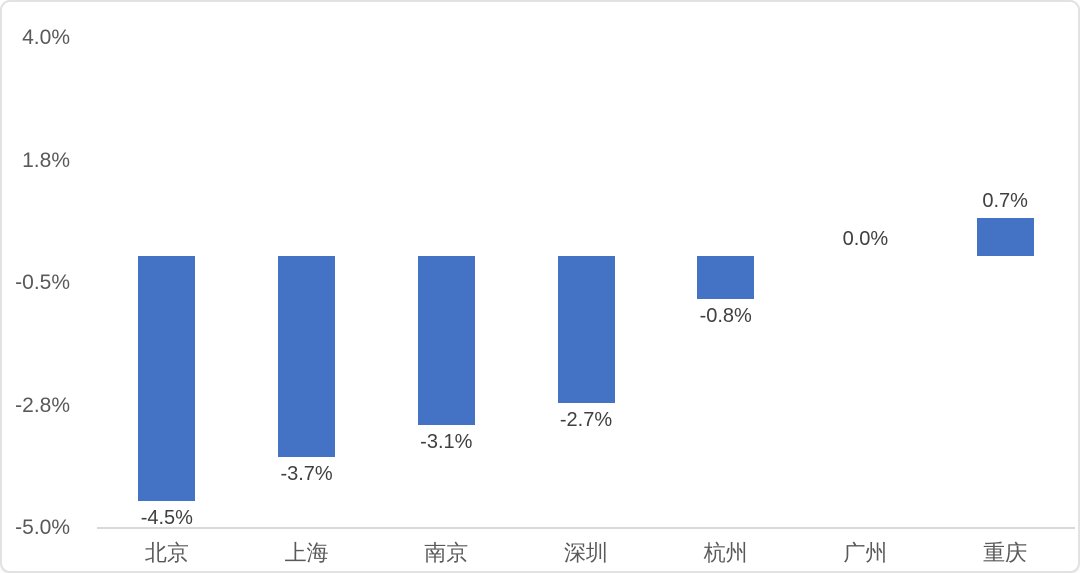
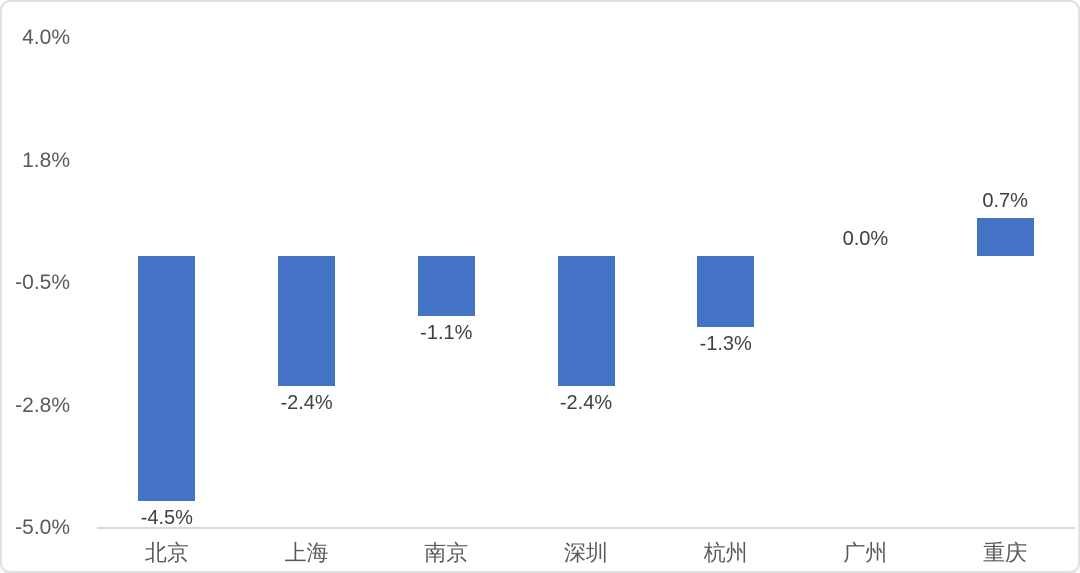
上海: -3.7% -> -2.4%
南京: -3.1% -> -1.1%
深圳: -2.7% -> -2.4%
杭州: -0.8% -> -1.3%
